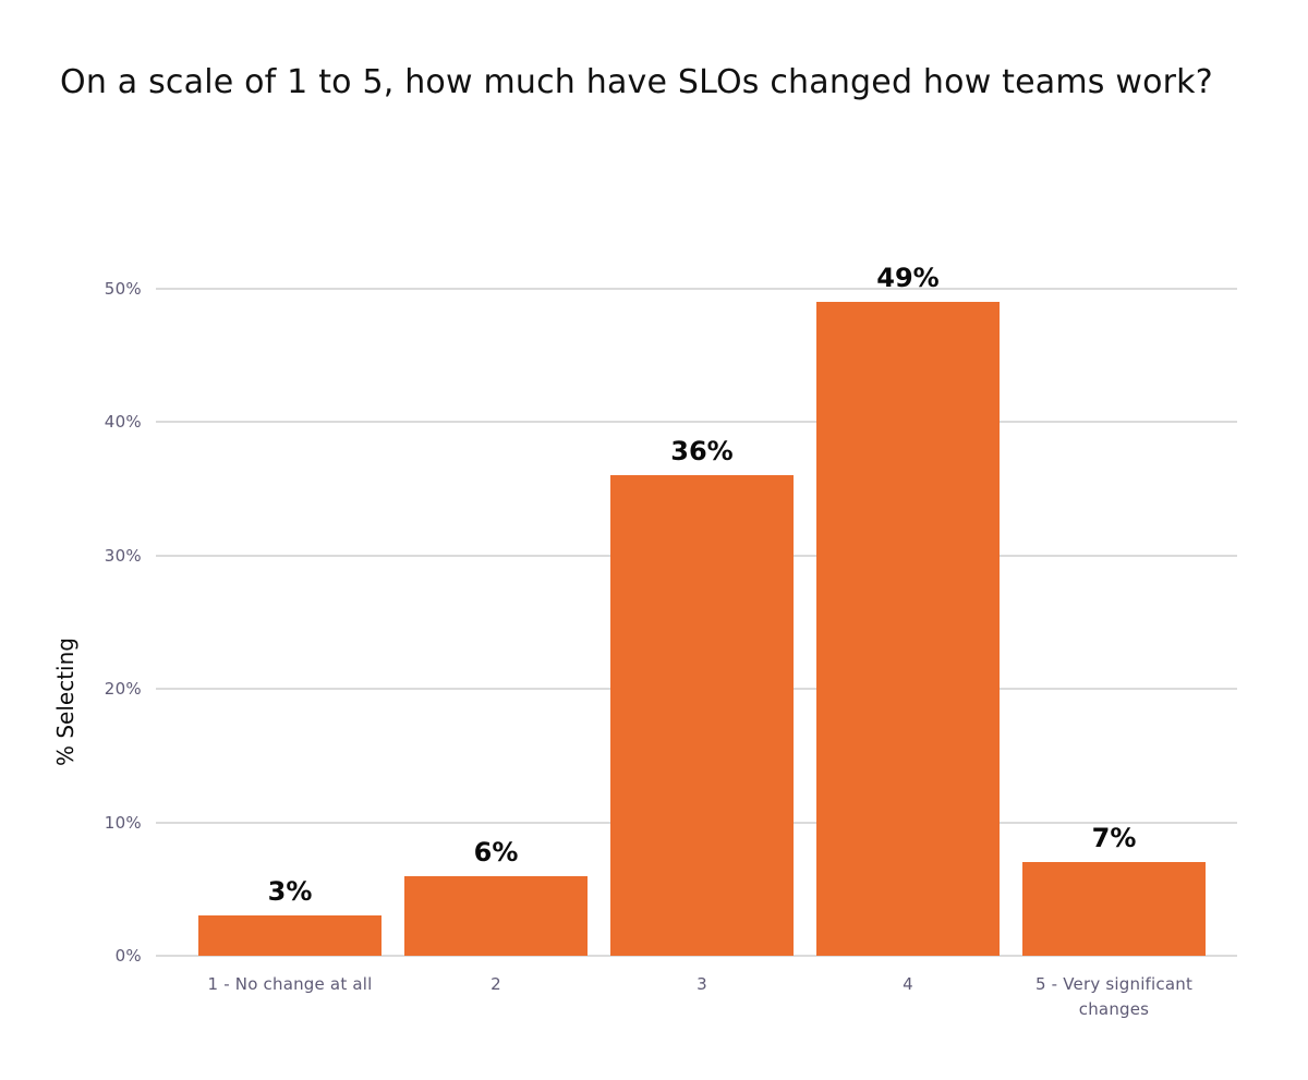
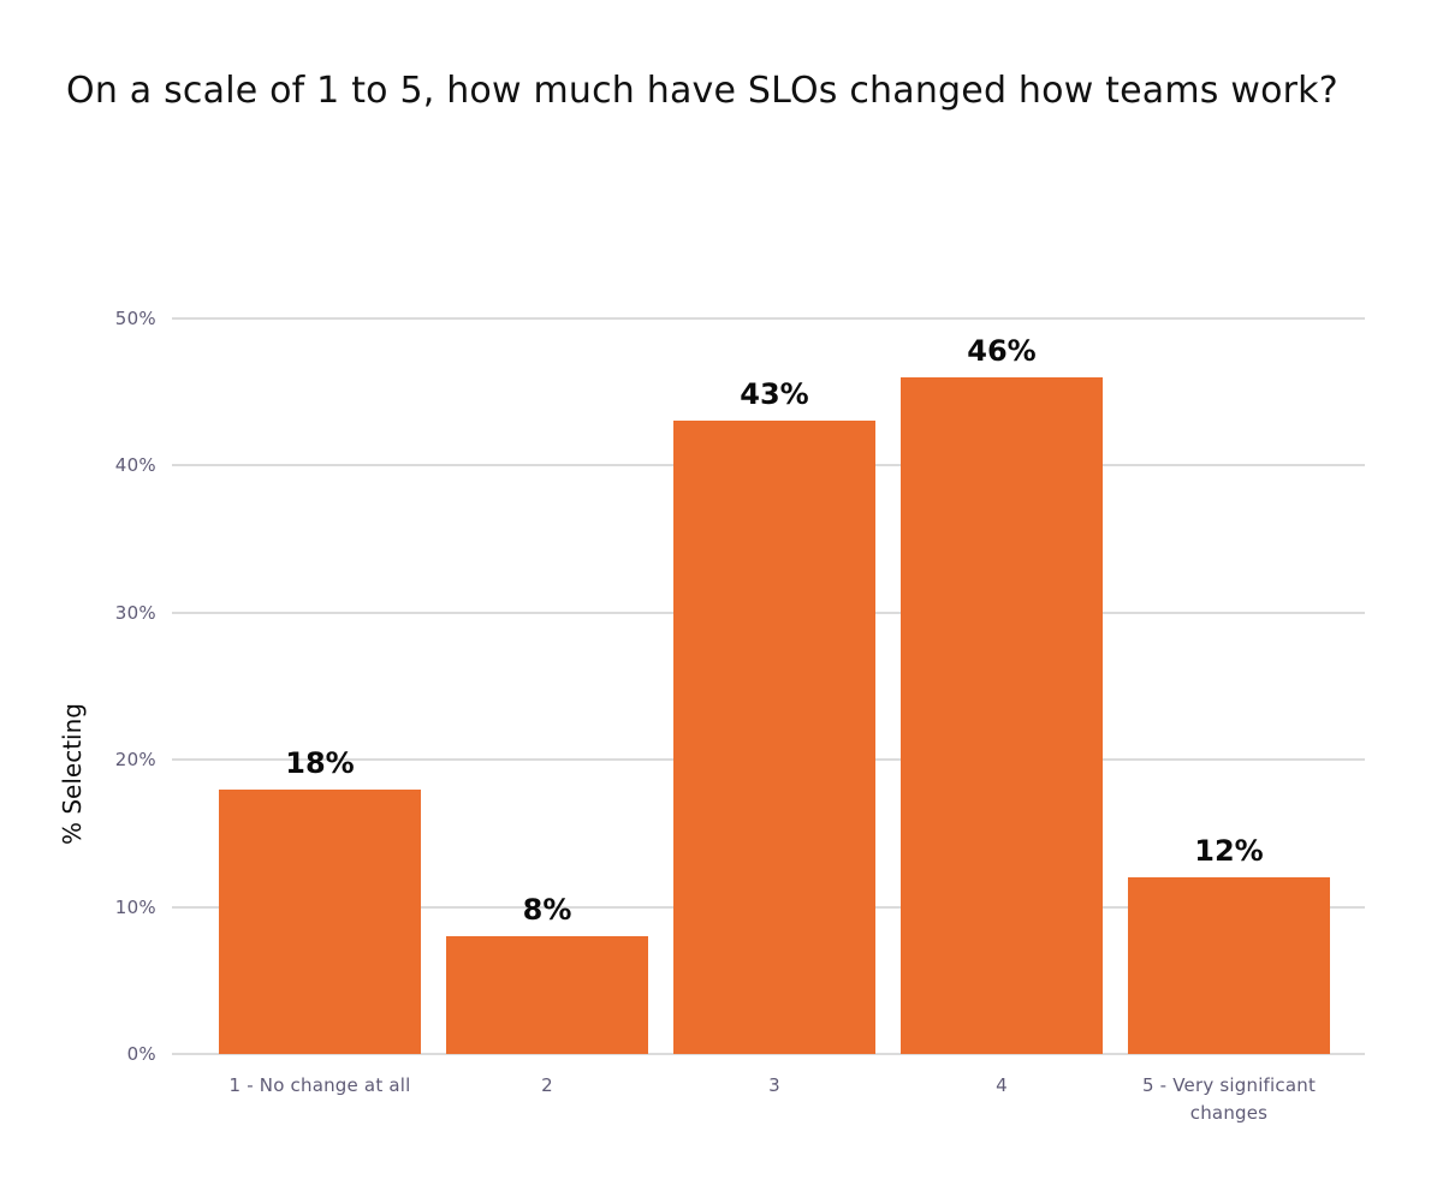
1 - No change at all: 3% -> 18%
2: 6% -> 8%
3: 36% -> 43%
4: 49% -> 46%
5 - Very significant changes: 7% -> 12%
